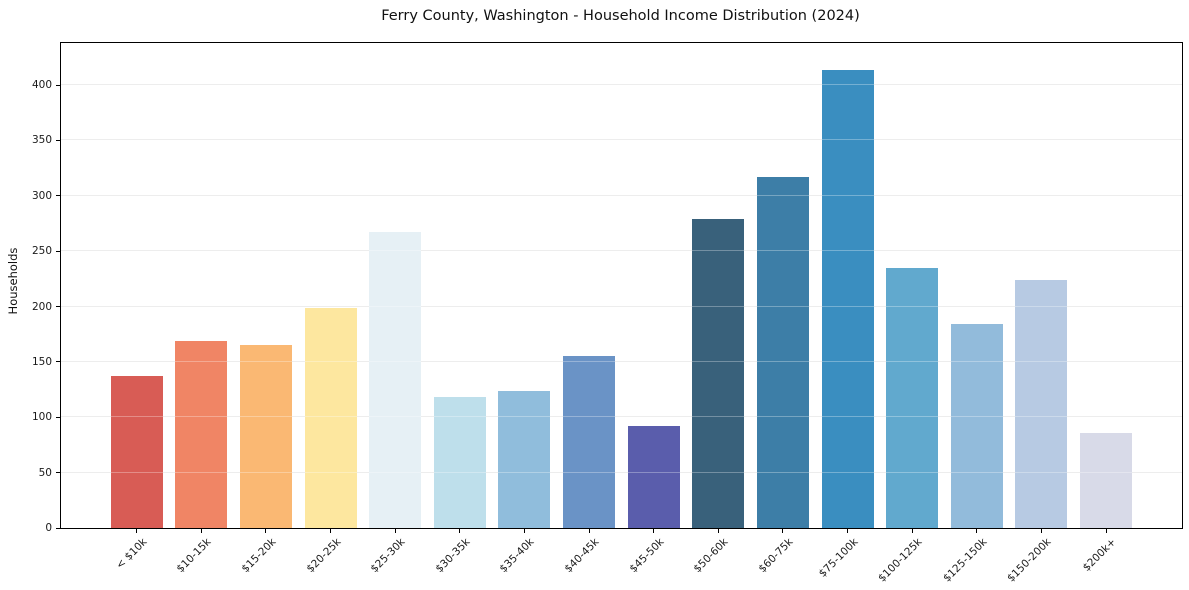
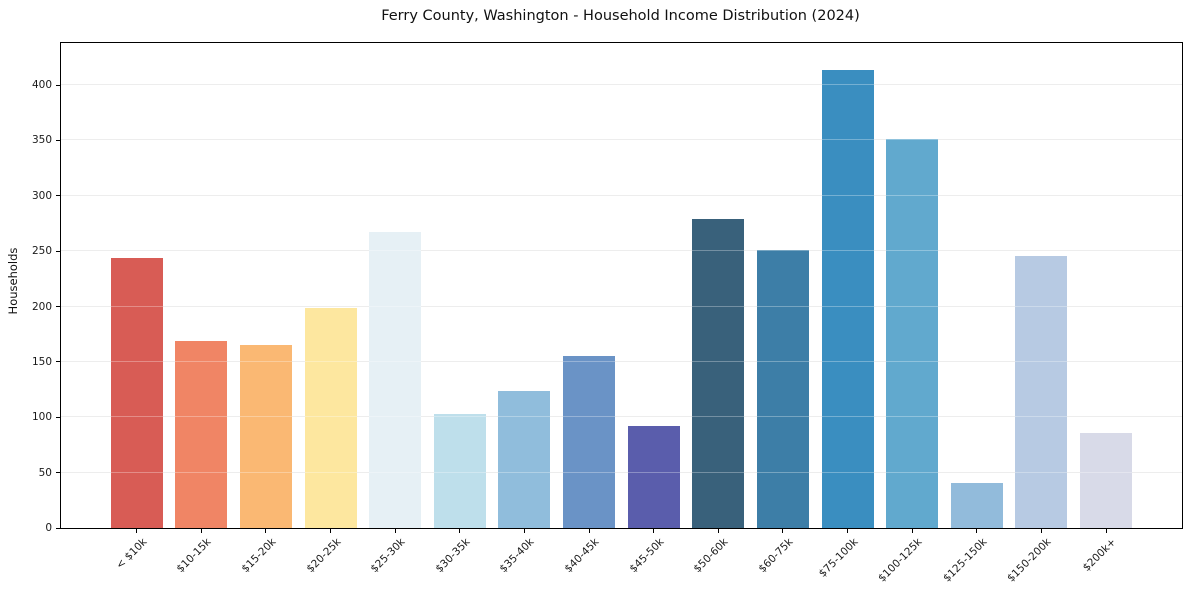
< $10k: 137 -> 244
$30-35k: 118 -> 103
$60-75k: 317 -> 251
$100-125k: 235 -> 351
$125-150k: 184 -> 41
$150-200k: 224 -> 246
